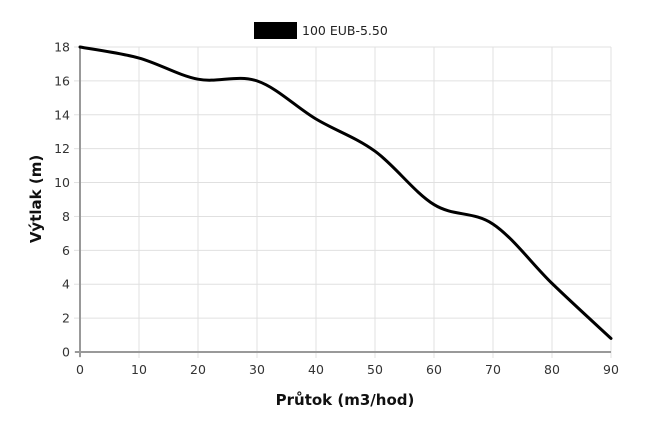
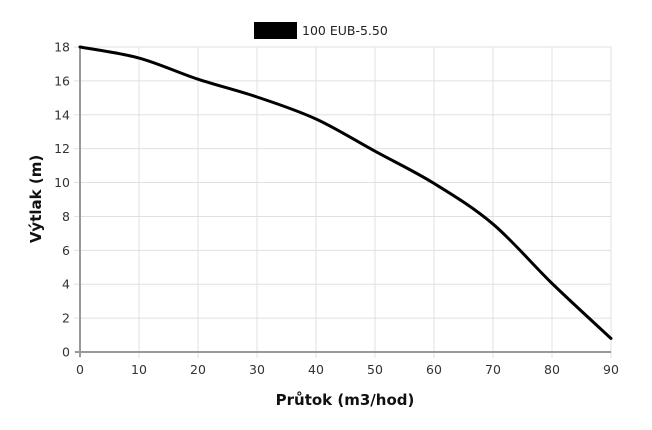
30: 16.0 -> 15.1
60: 8.7 -> 9.9
